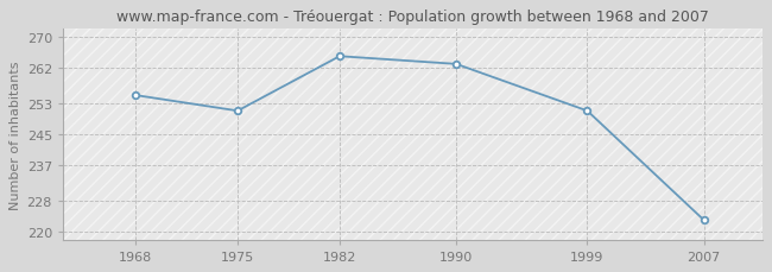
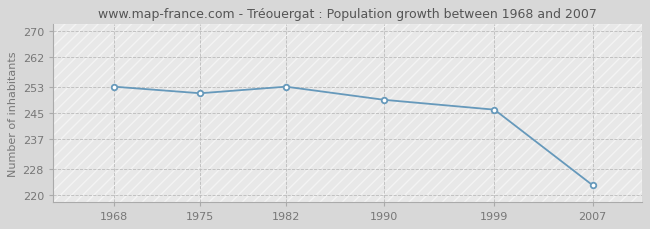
1968: 255 -> 253
1982: 265 -> 253
1990: 263 -> 249
1999: 251 -> 246
